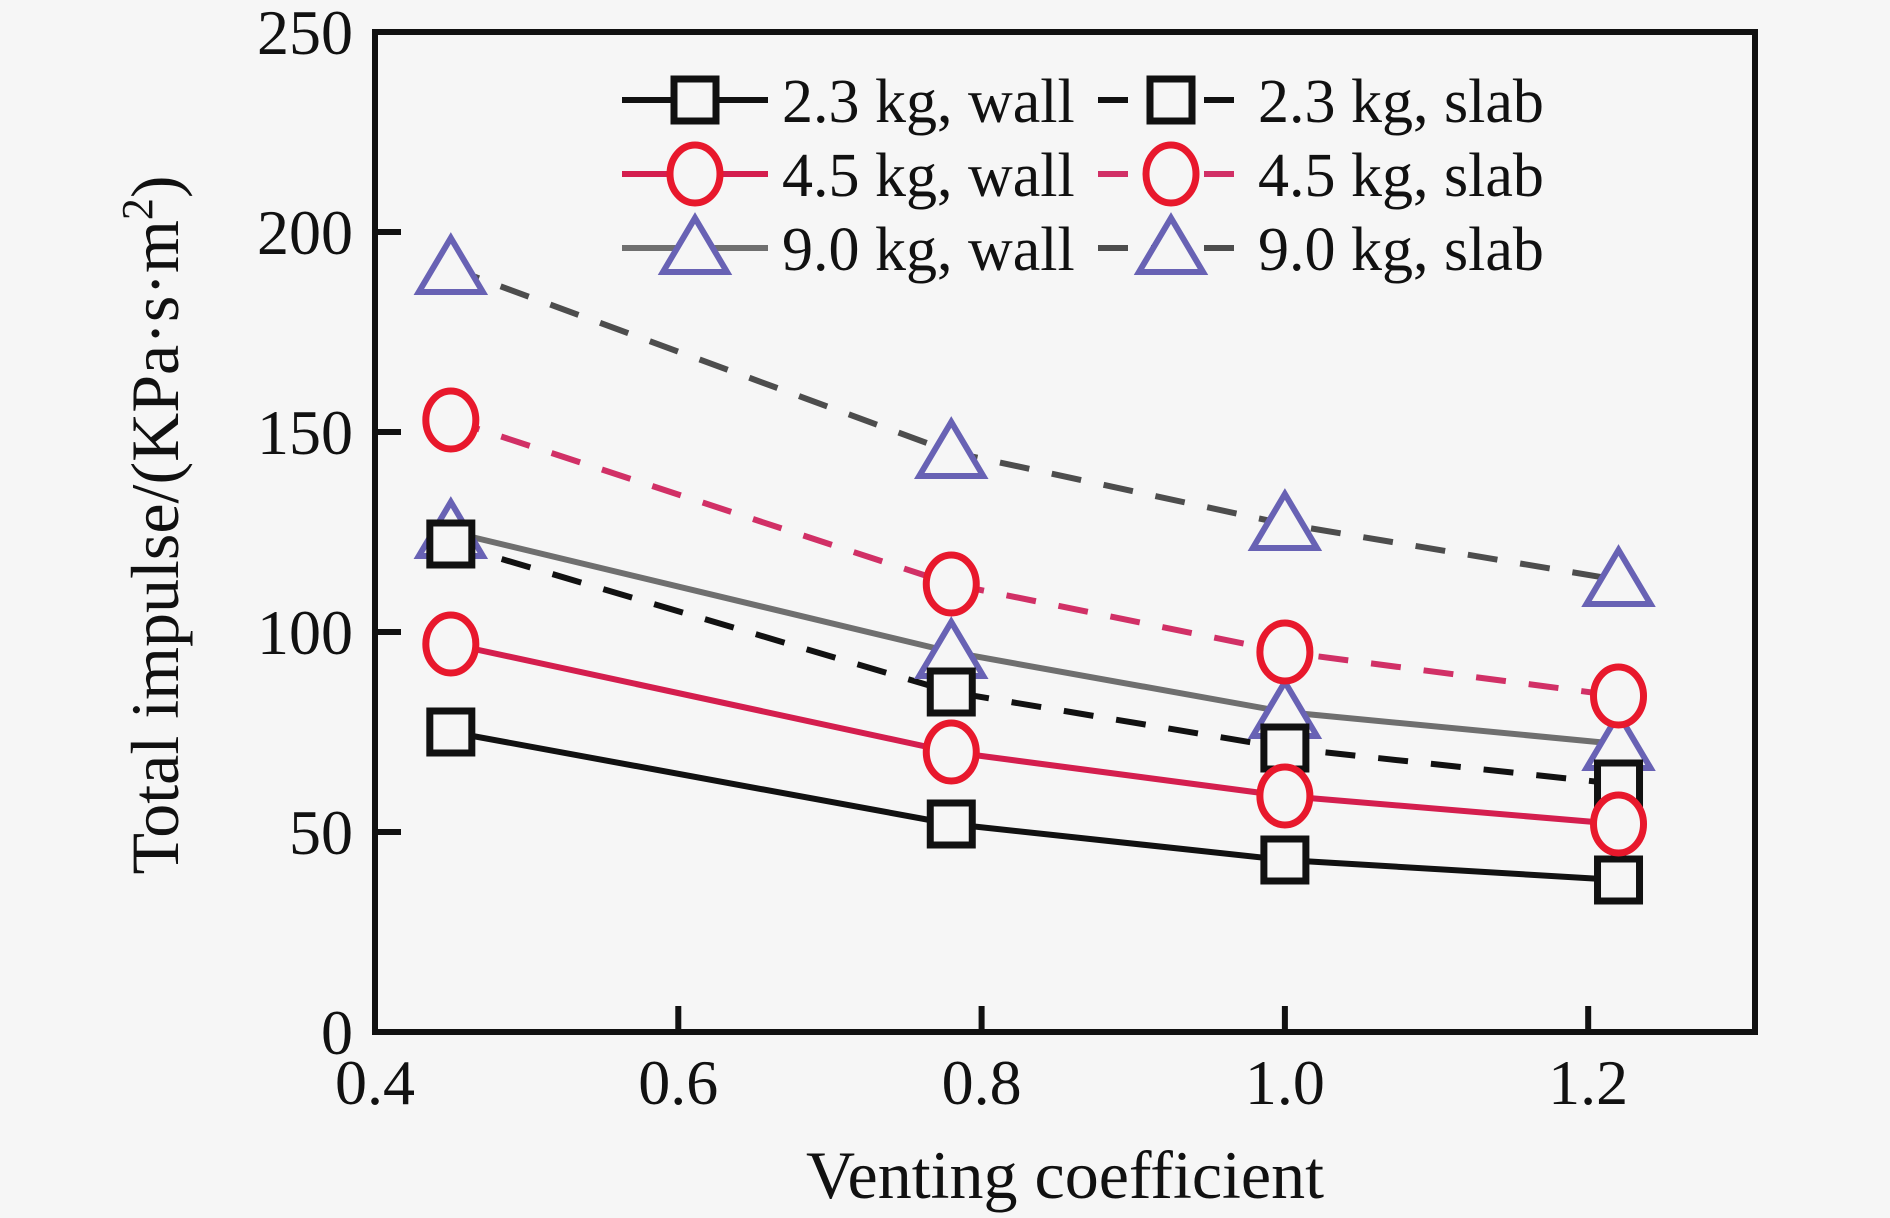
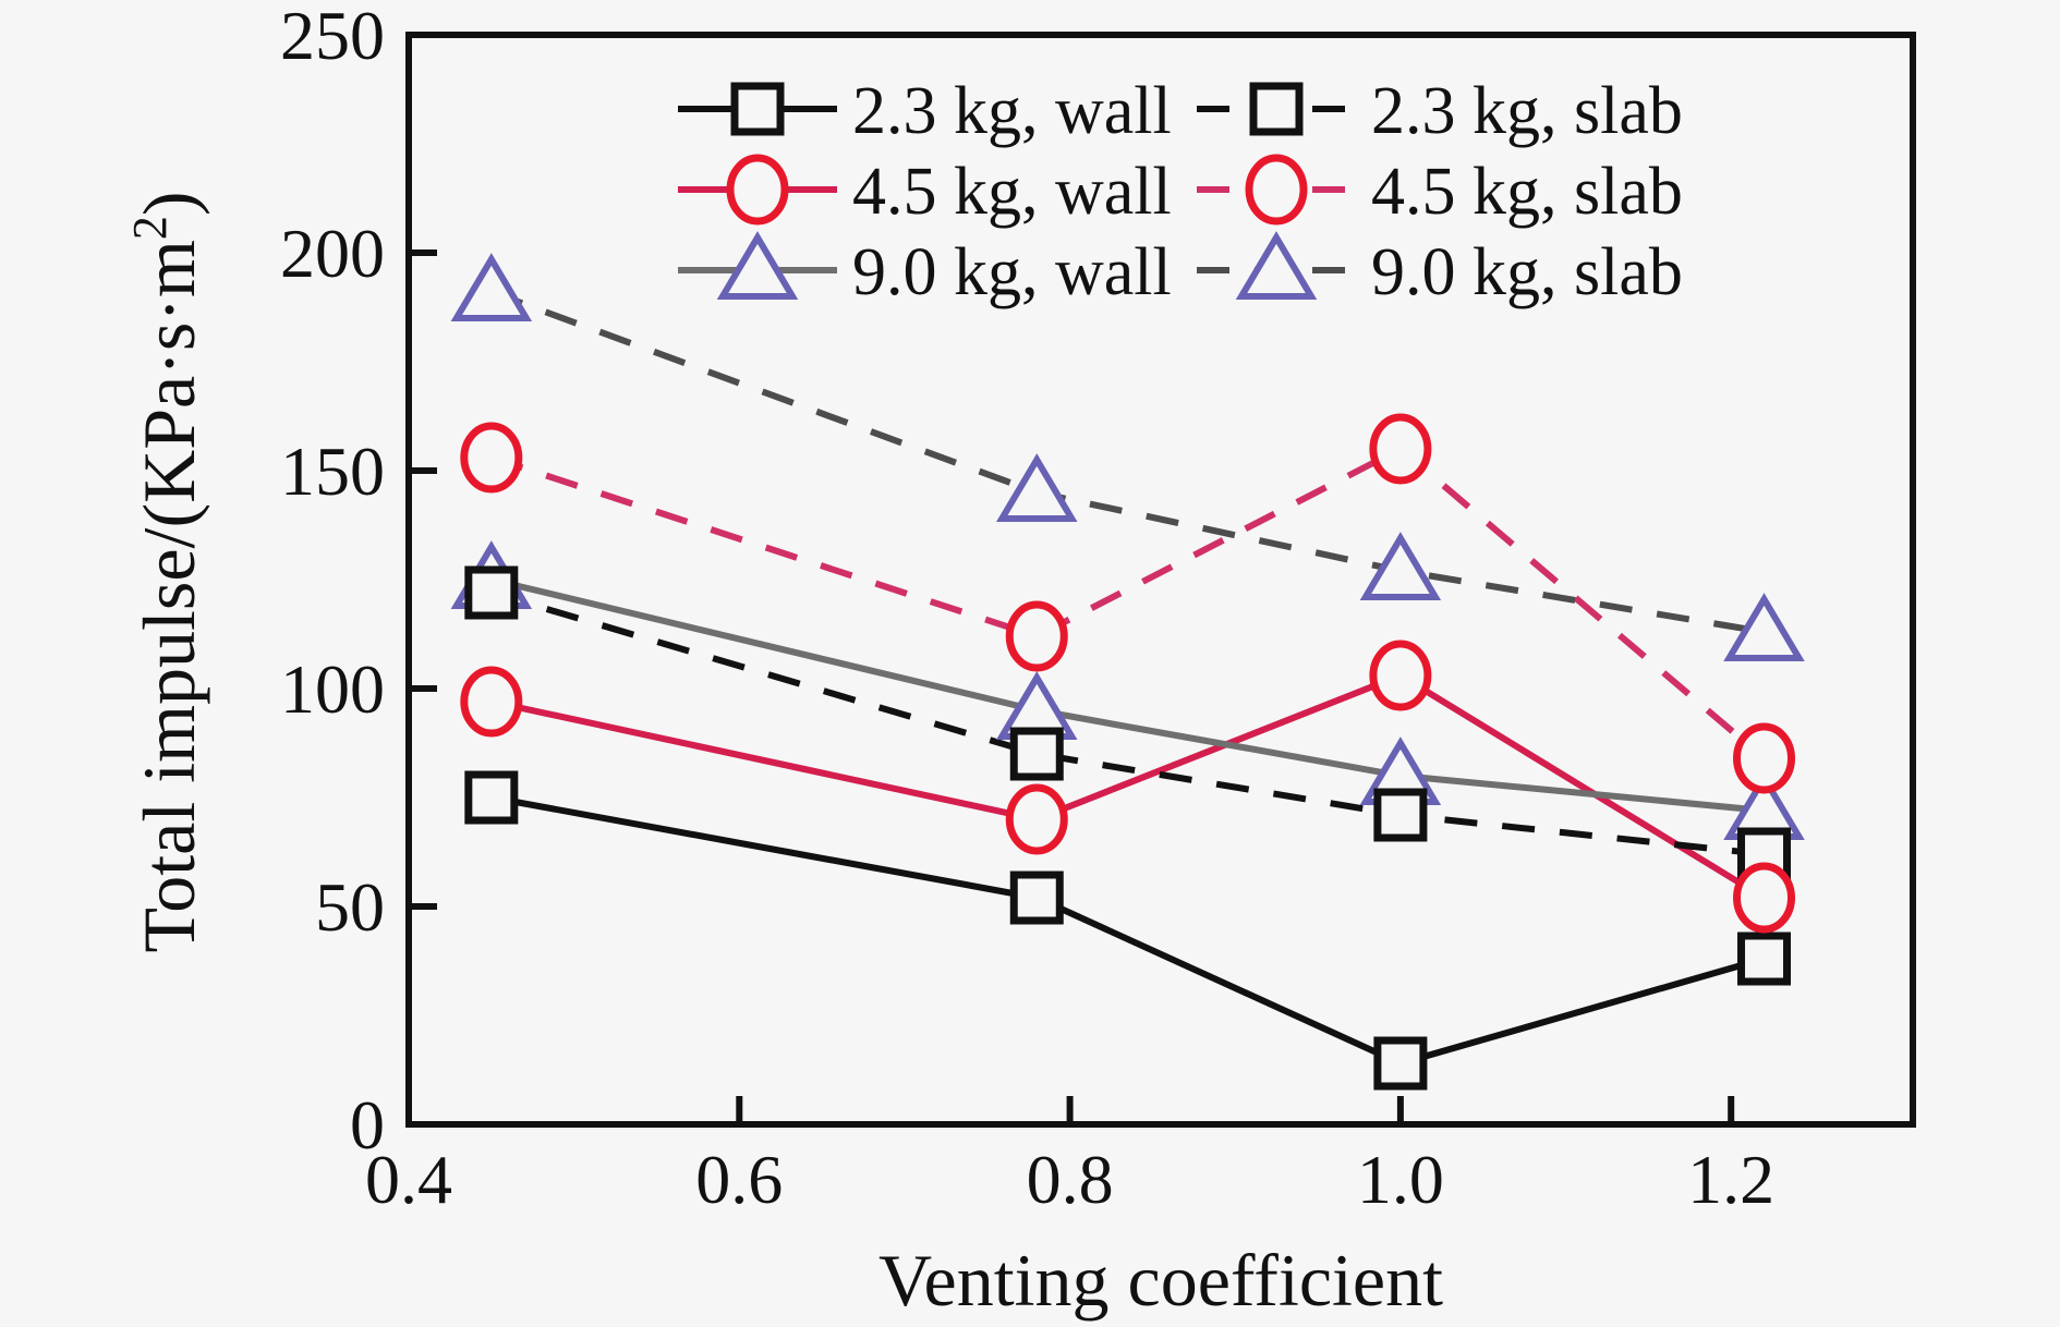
2.3 kg, wall/1.0: 43 -> 14
4.5 kg, wall/1.0: 59 -> 103
4.5 kg, slab/1.0: 95 -> 155
